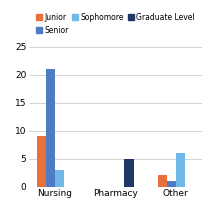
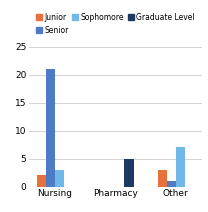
Junior/Nursing: 9 -> 2
Junior/Other: 2 -> 3
Sophomore/Other: 6 -> 7
